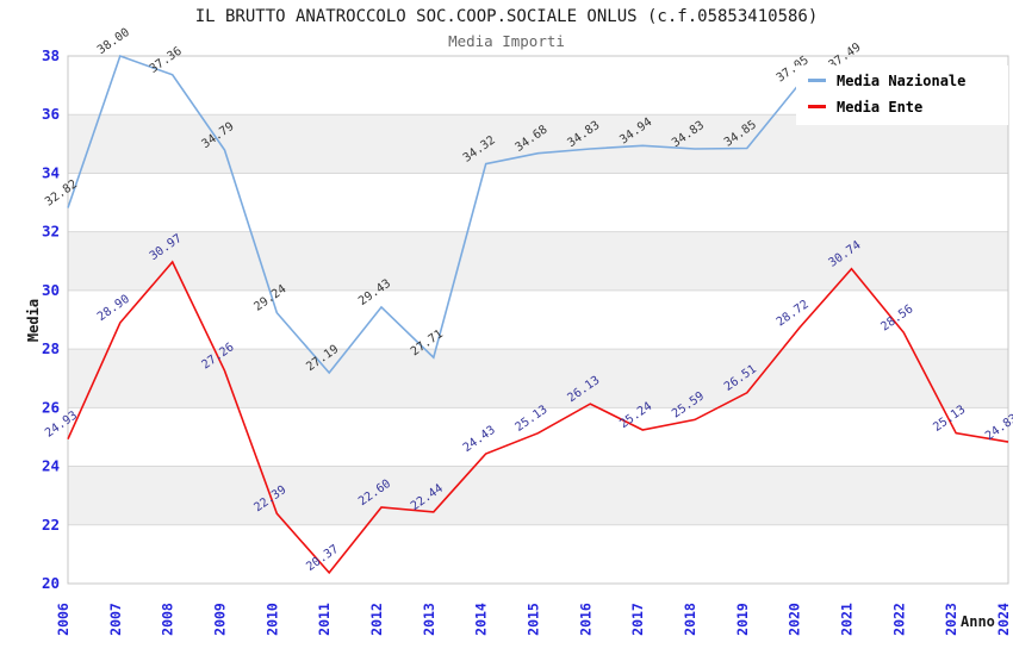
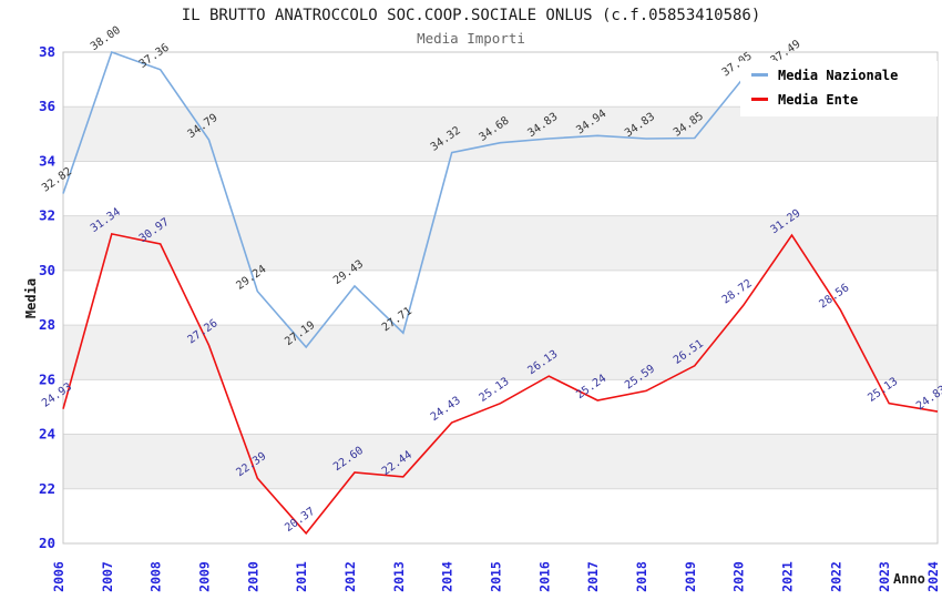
Media Ente/2007: 28.90 -> 31.34
Media Ente/2021: 30.74 -> 31.29
